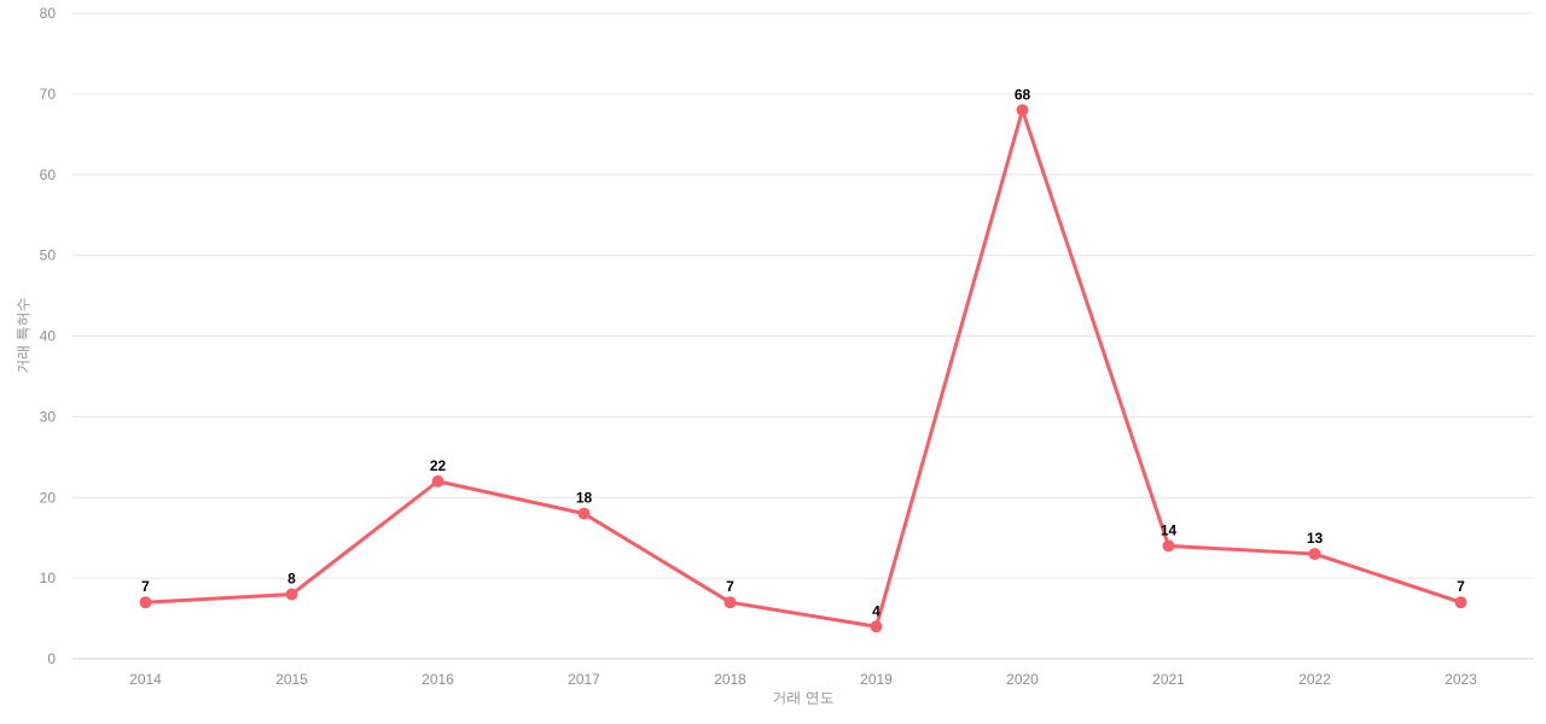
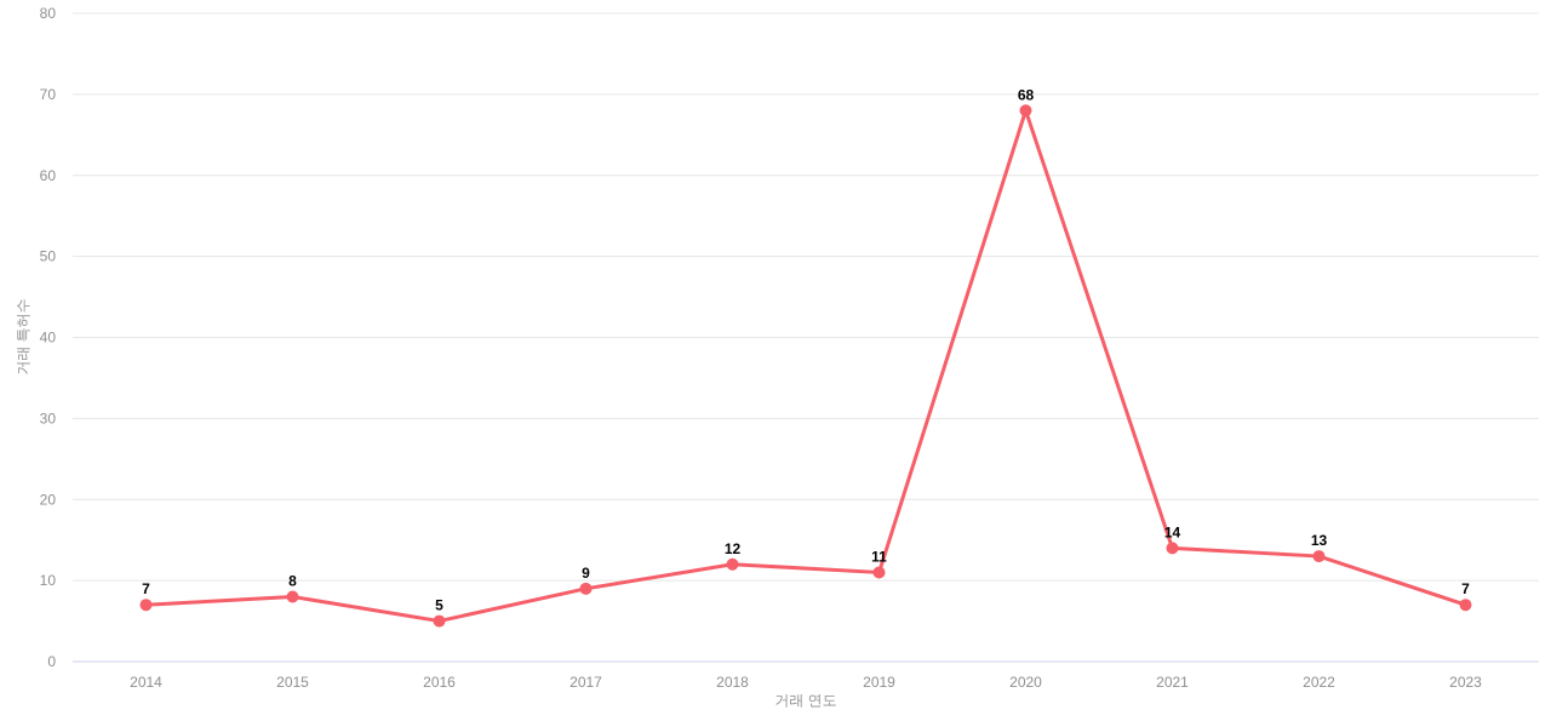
2016: 22 -> 5
2017: 18 -> 9
2018: 7 -> 12
2019: 4 -> 11
